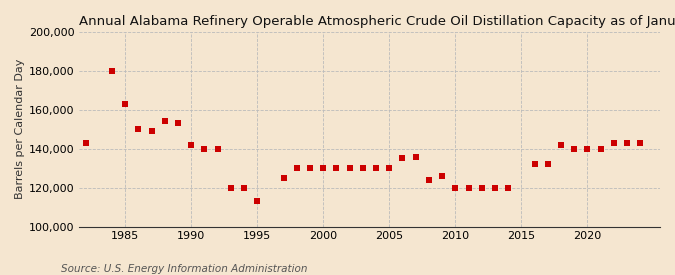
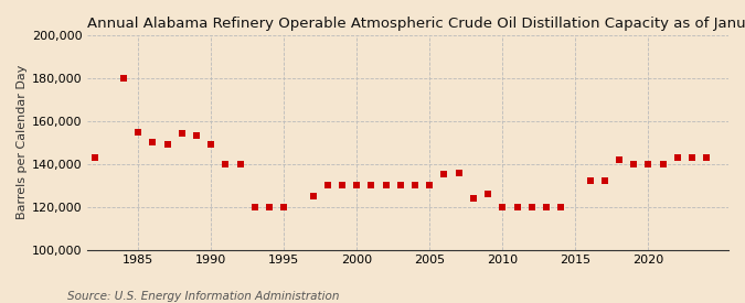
1985: 163,000 -> 155,000
1990: 142,000 -> 149,000
1995: 113,000 -> 120,000
